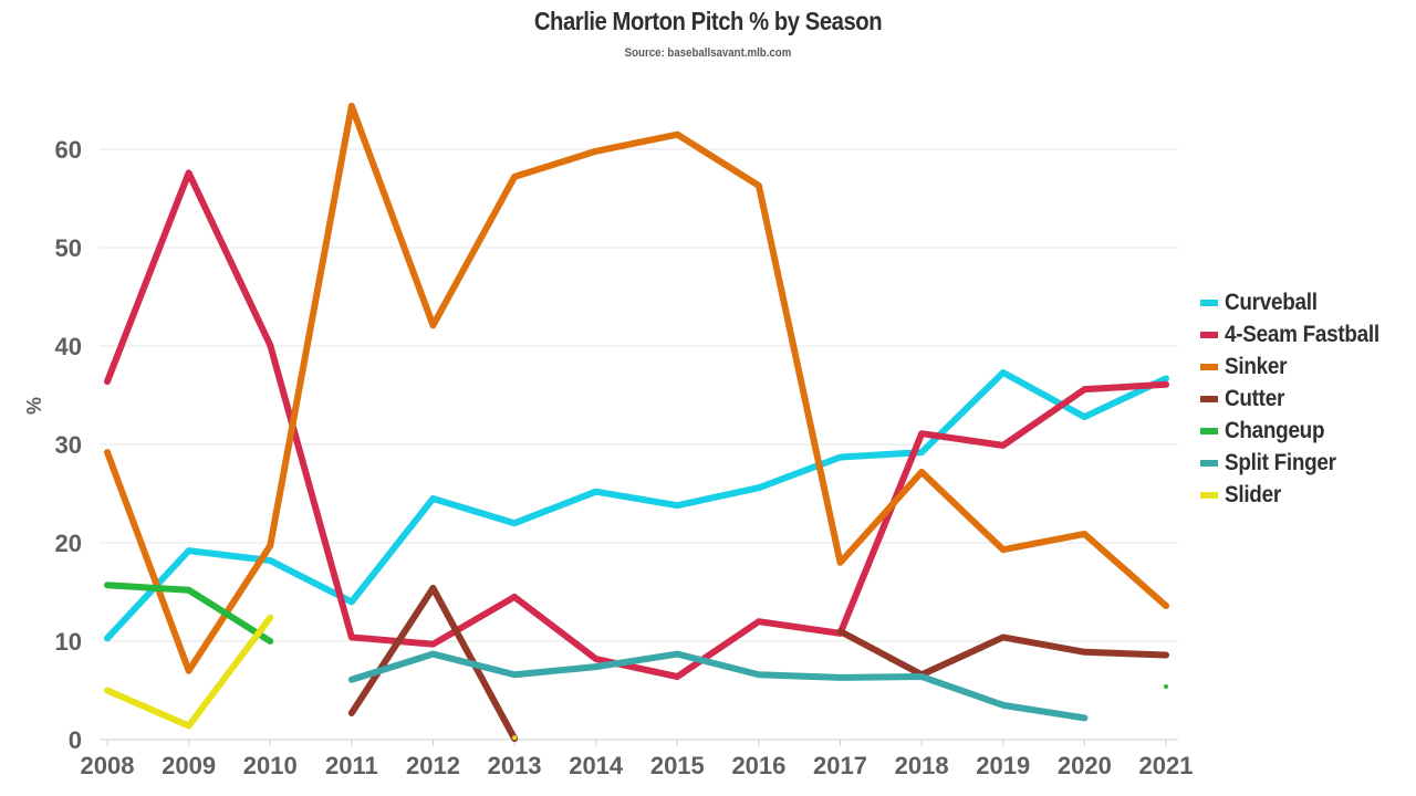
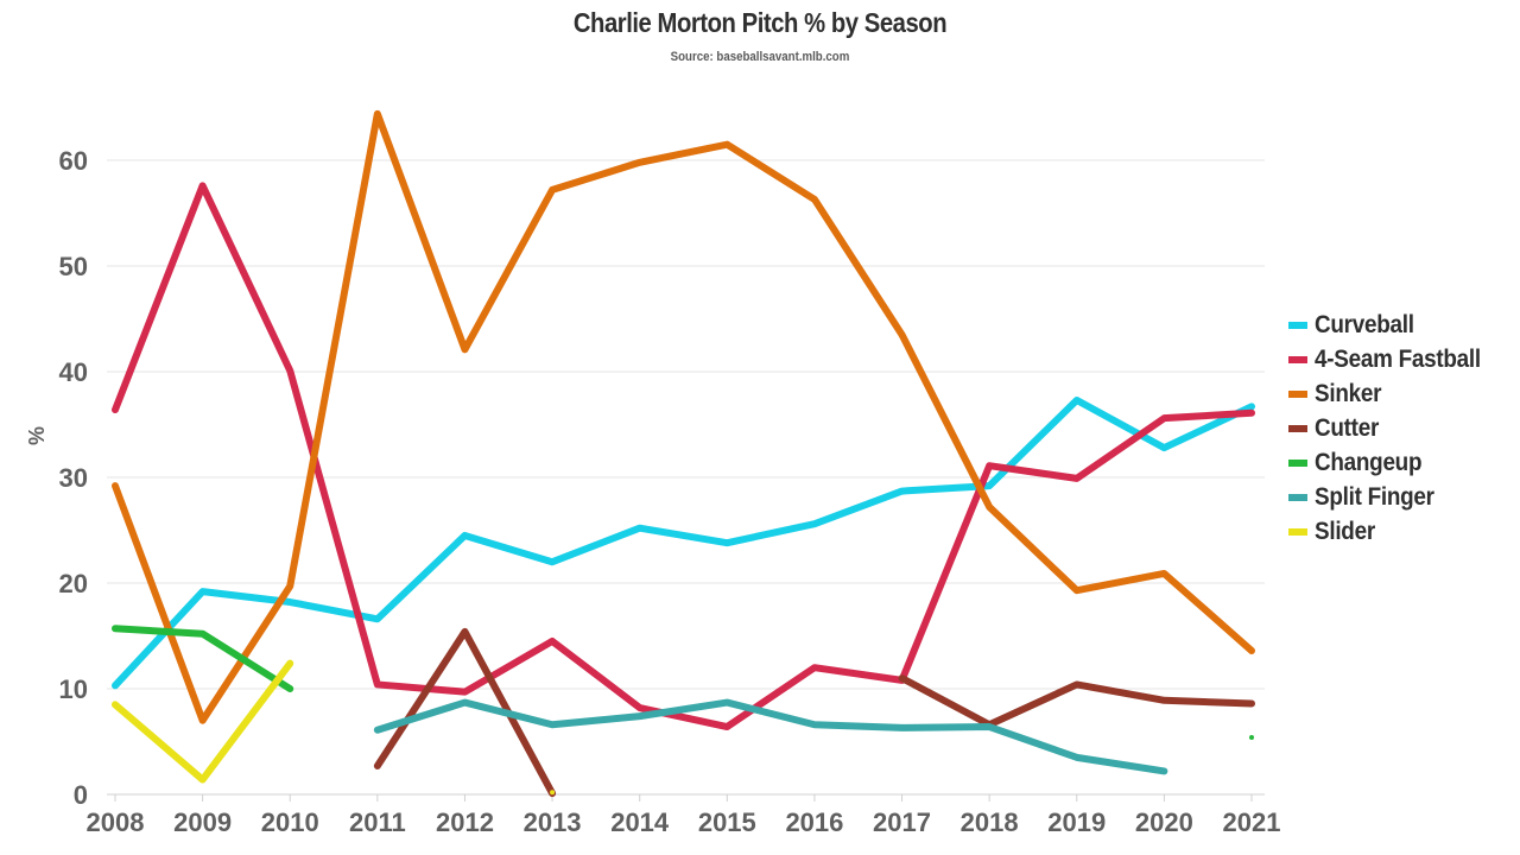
Slider/2008: 5 -> 8
Curveball/2011: 14 -> 17
Sinker/2017: 18 -> 44
